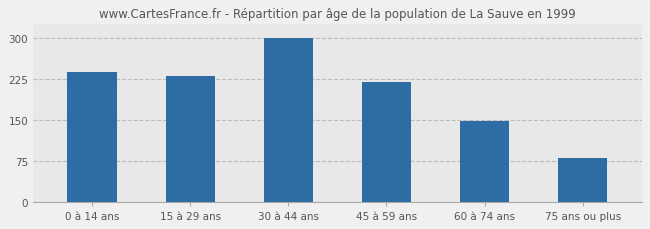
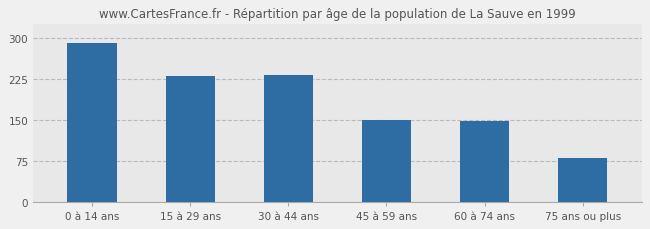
0 à 14 ans: 237 -> 290
30 à 44 ans: 300 -> 232
45 à 59 ans: 219 -> 150
